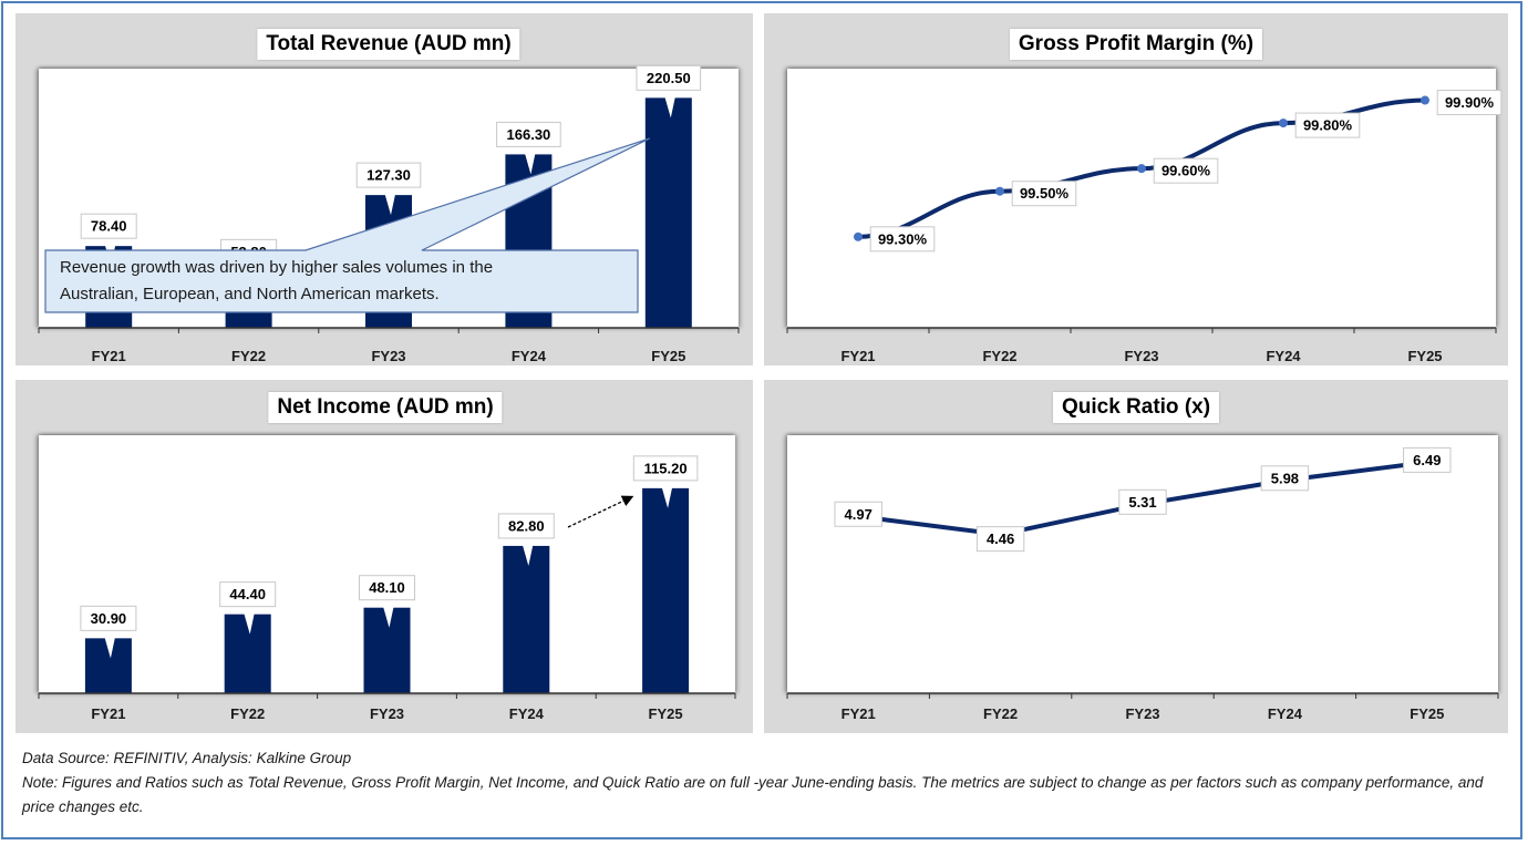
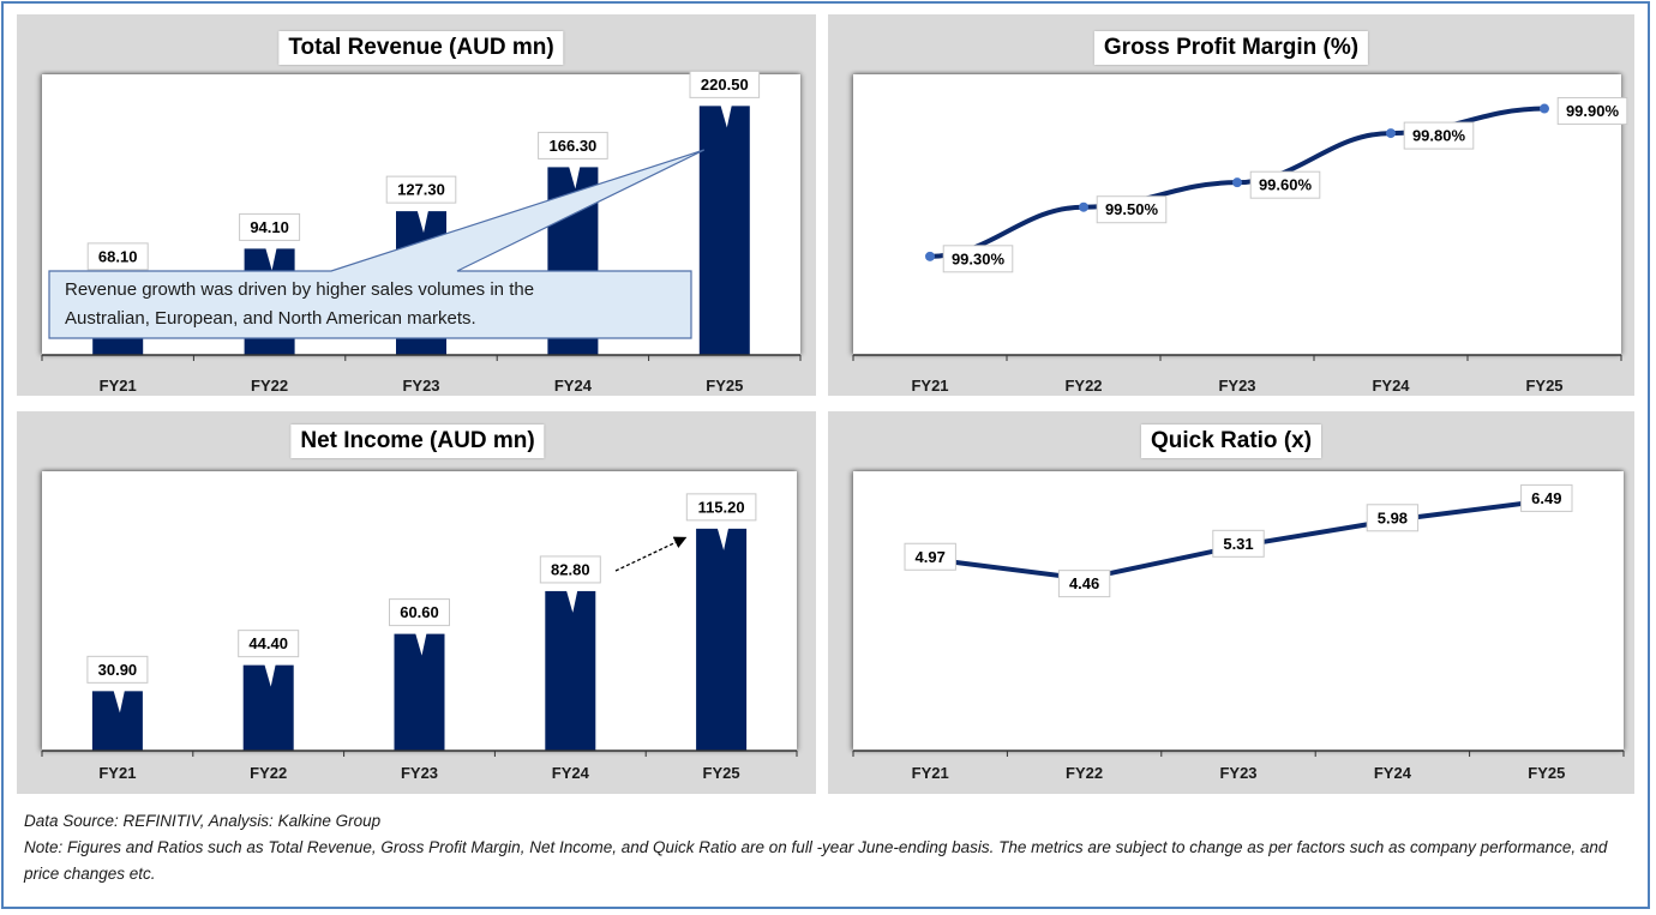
Total Revenue (AUD mn)/FY21: 78.40 -> 68.10
Total Revenue (AUD mn)/FY22: 53.80 -> 94.10
Net Income (AUD mn)/FY23: 48.10 -> 60.60
